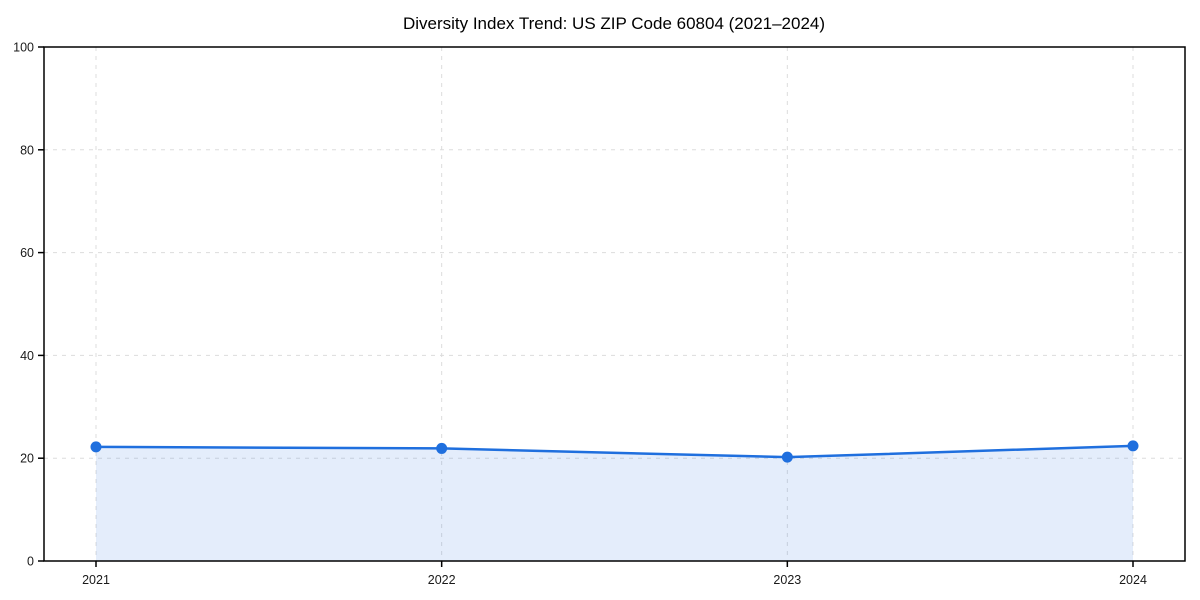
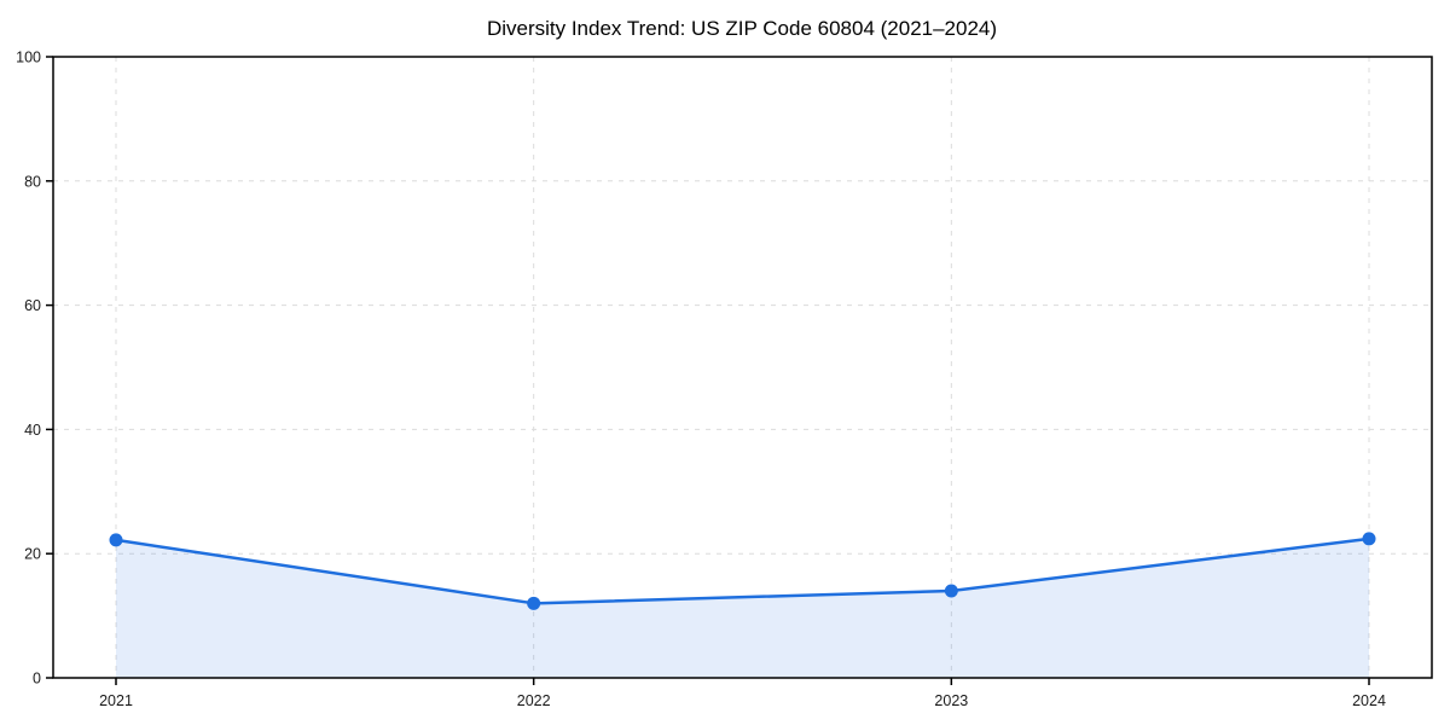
2022: 22 -> 12
2023: 20 -> 14
